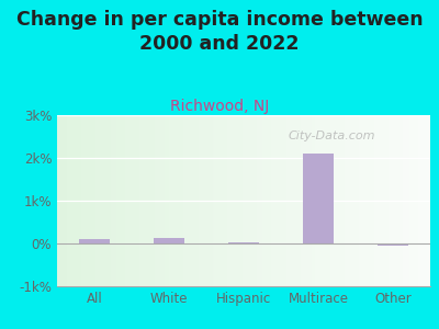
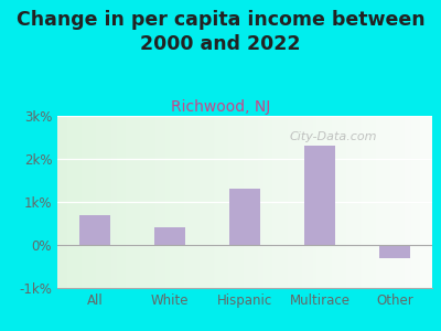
All: 0.10k% -> 0.70k%
White: 0.13k% -> 0.40k%
Hispanic: 0.03k% -> 1.30k%
Multirace: 2.10k% -> 2.30k%
Other: -0.06k% -> -0.30k%
